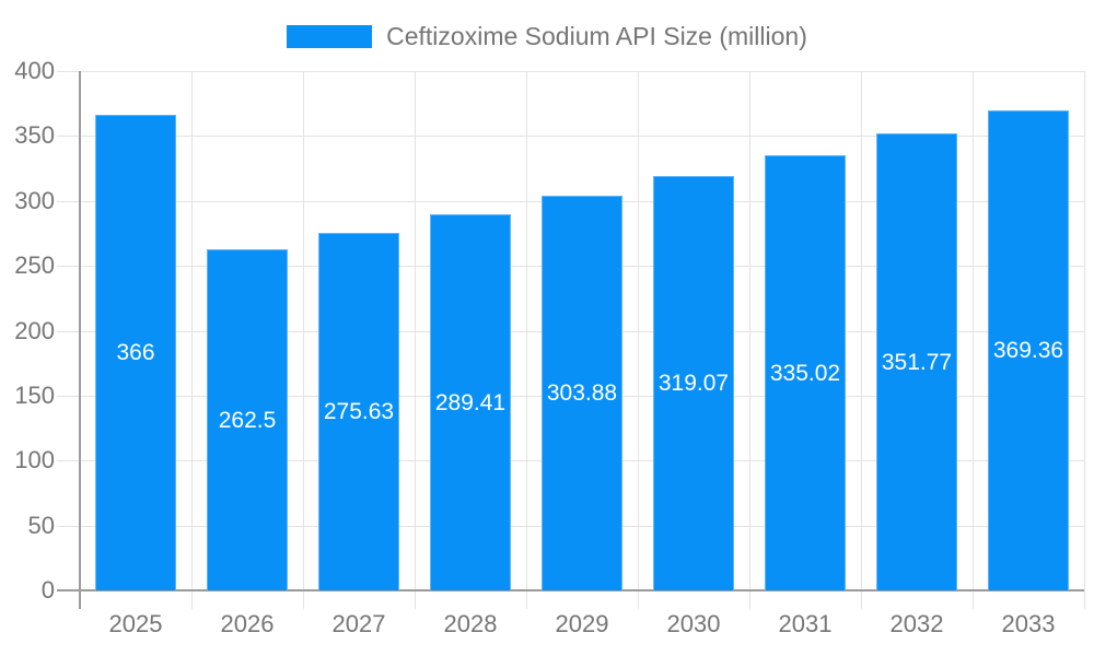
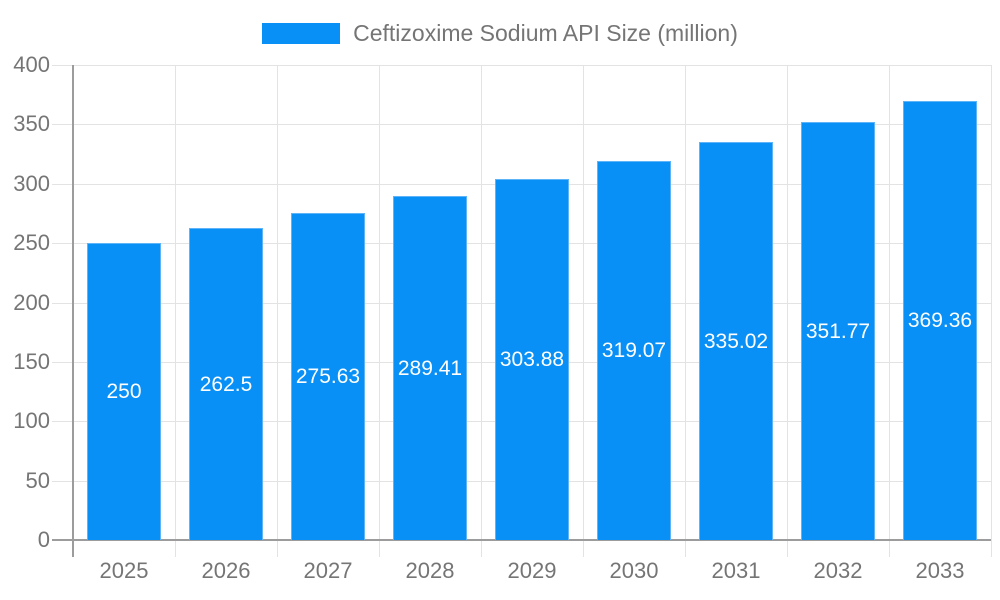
2025: 366 -> 250
